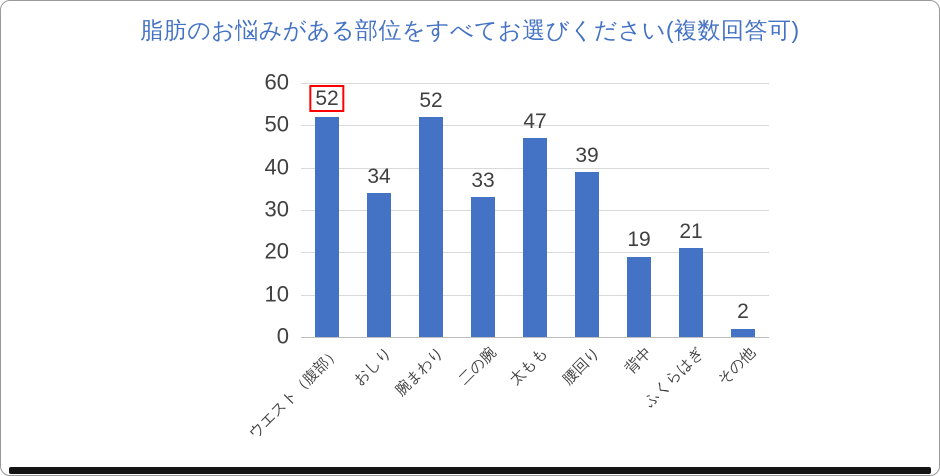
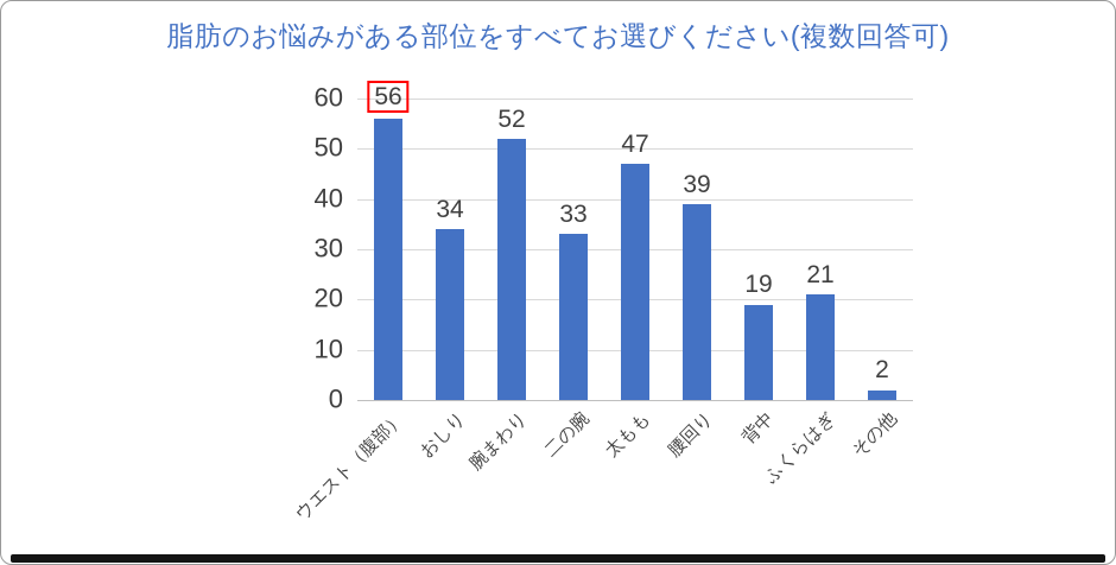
ウエスト（腹部）: 52 -> 56
